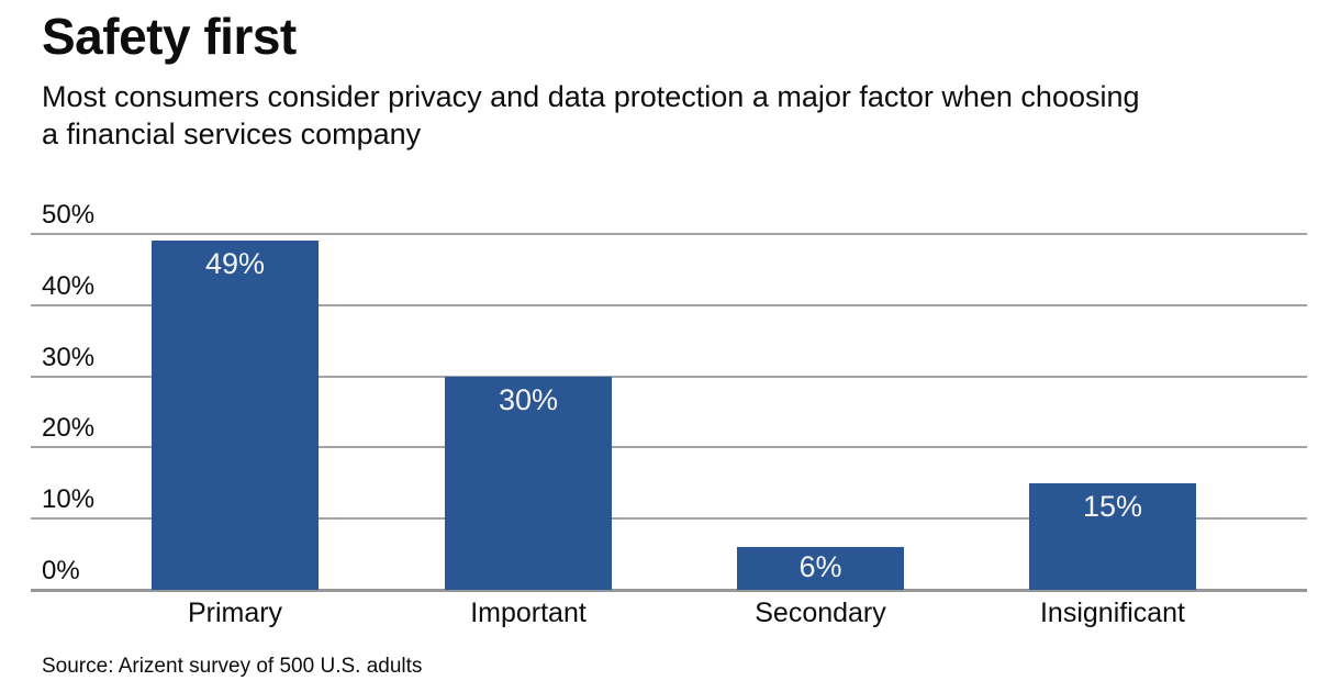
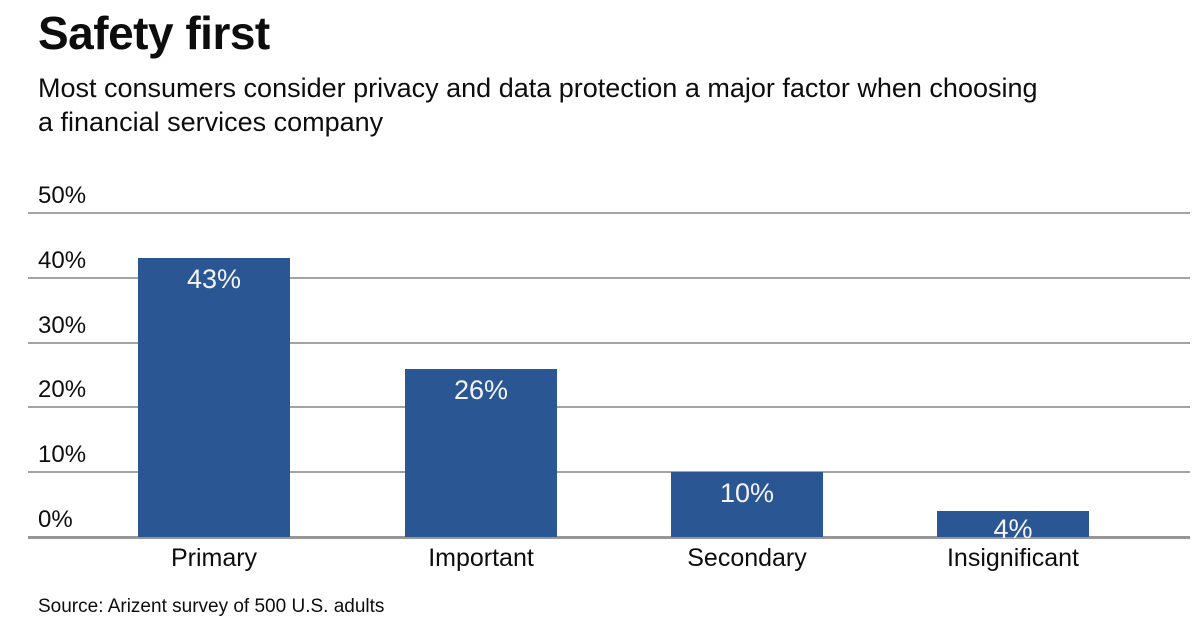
Primary: 49% -> 43%
Important: 30% -> 26%
Secondary: 6% -> 10%
Insignificant: 15% -> 4%
